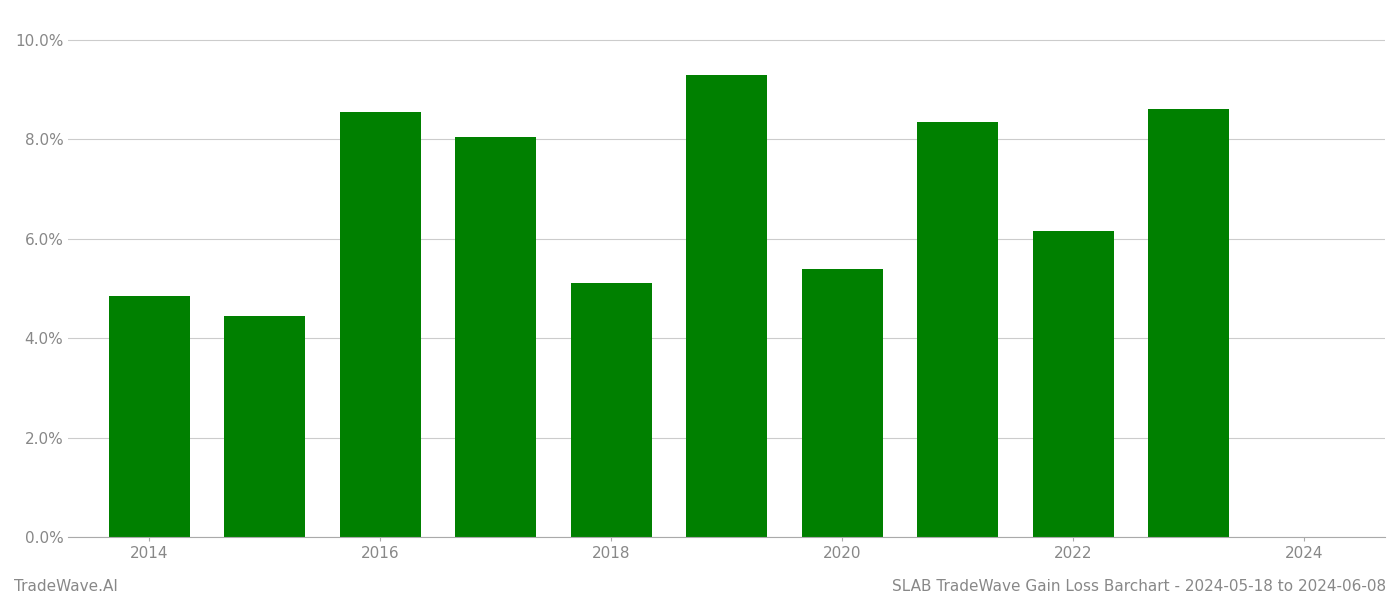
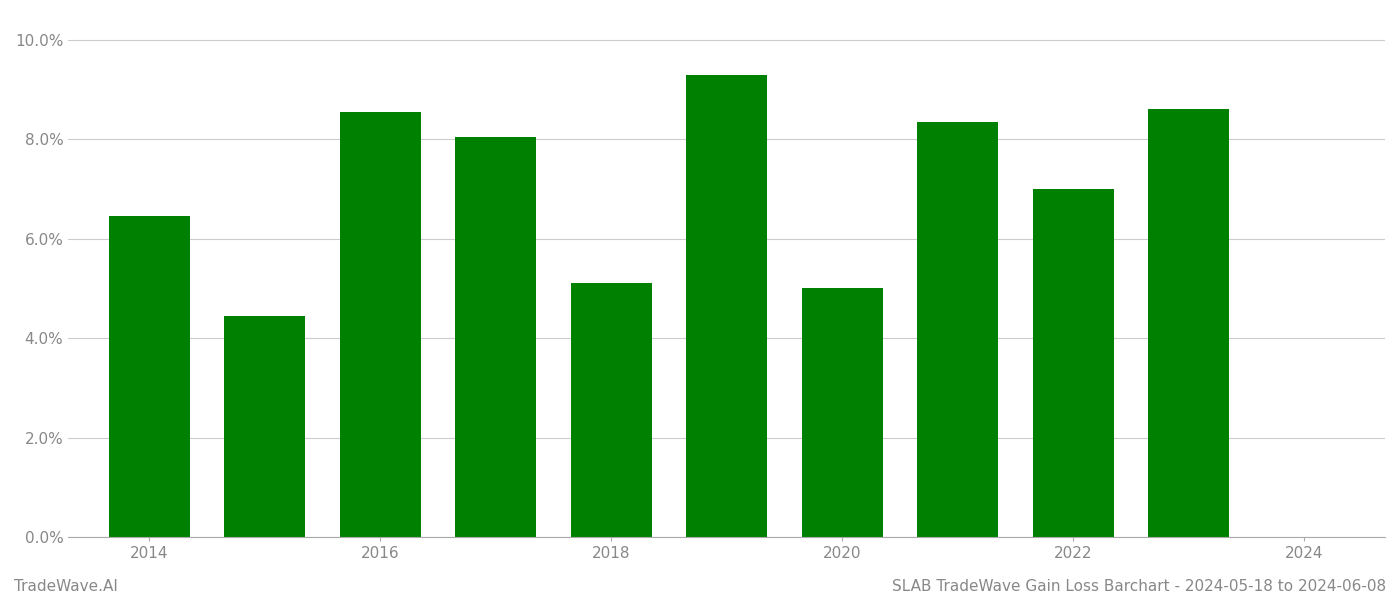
2014: 4.85% -> 6.45%
2020: 5.40% -> 5.00%
2022: 6.15% -> 7.00%
